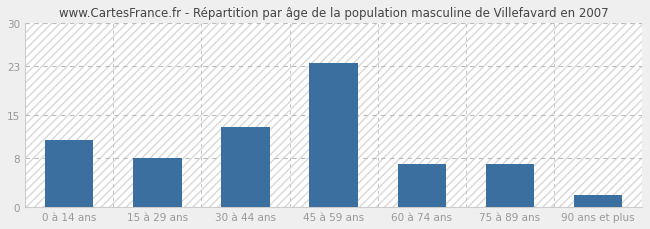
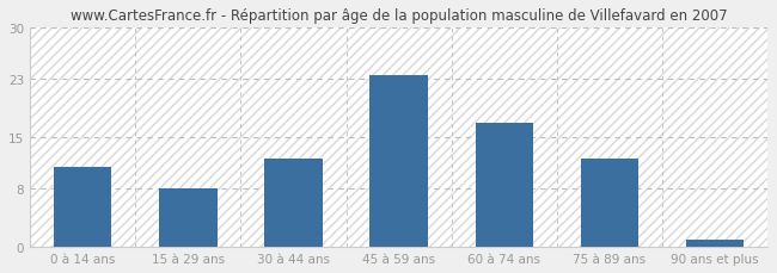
30 à 44 ans: 13.0 -> 12.0
60 à 74 ans: 7.0 -> 17.0
75 à 89 ans: 7.0 -> 12.0
90 ans et plus: 2.0 -> 1.0
